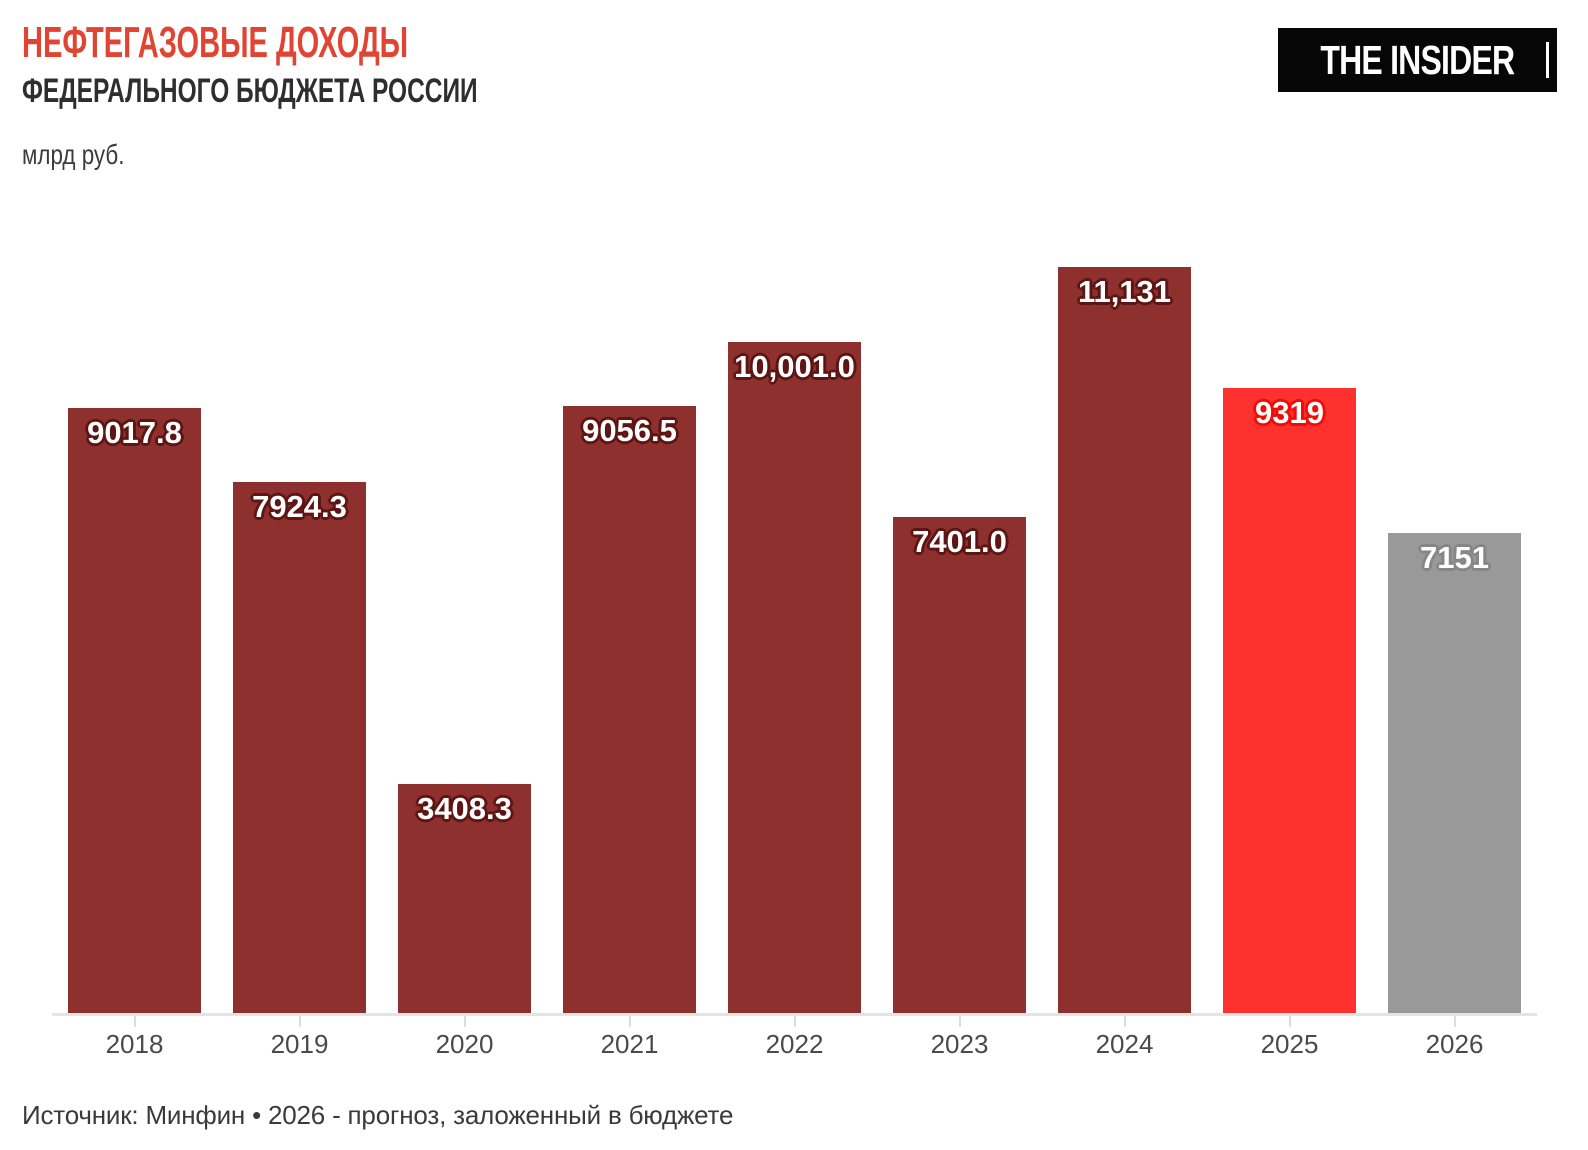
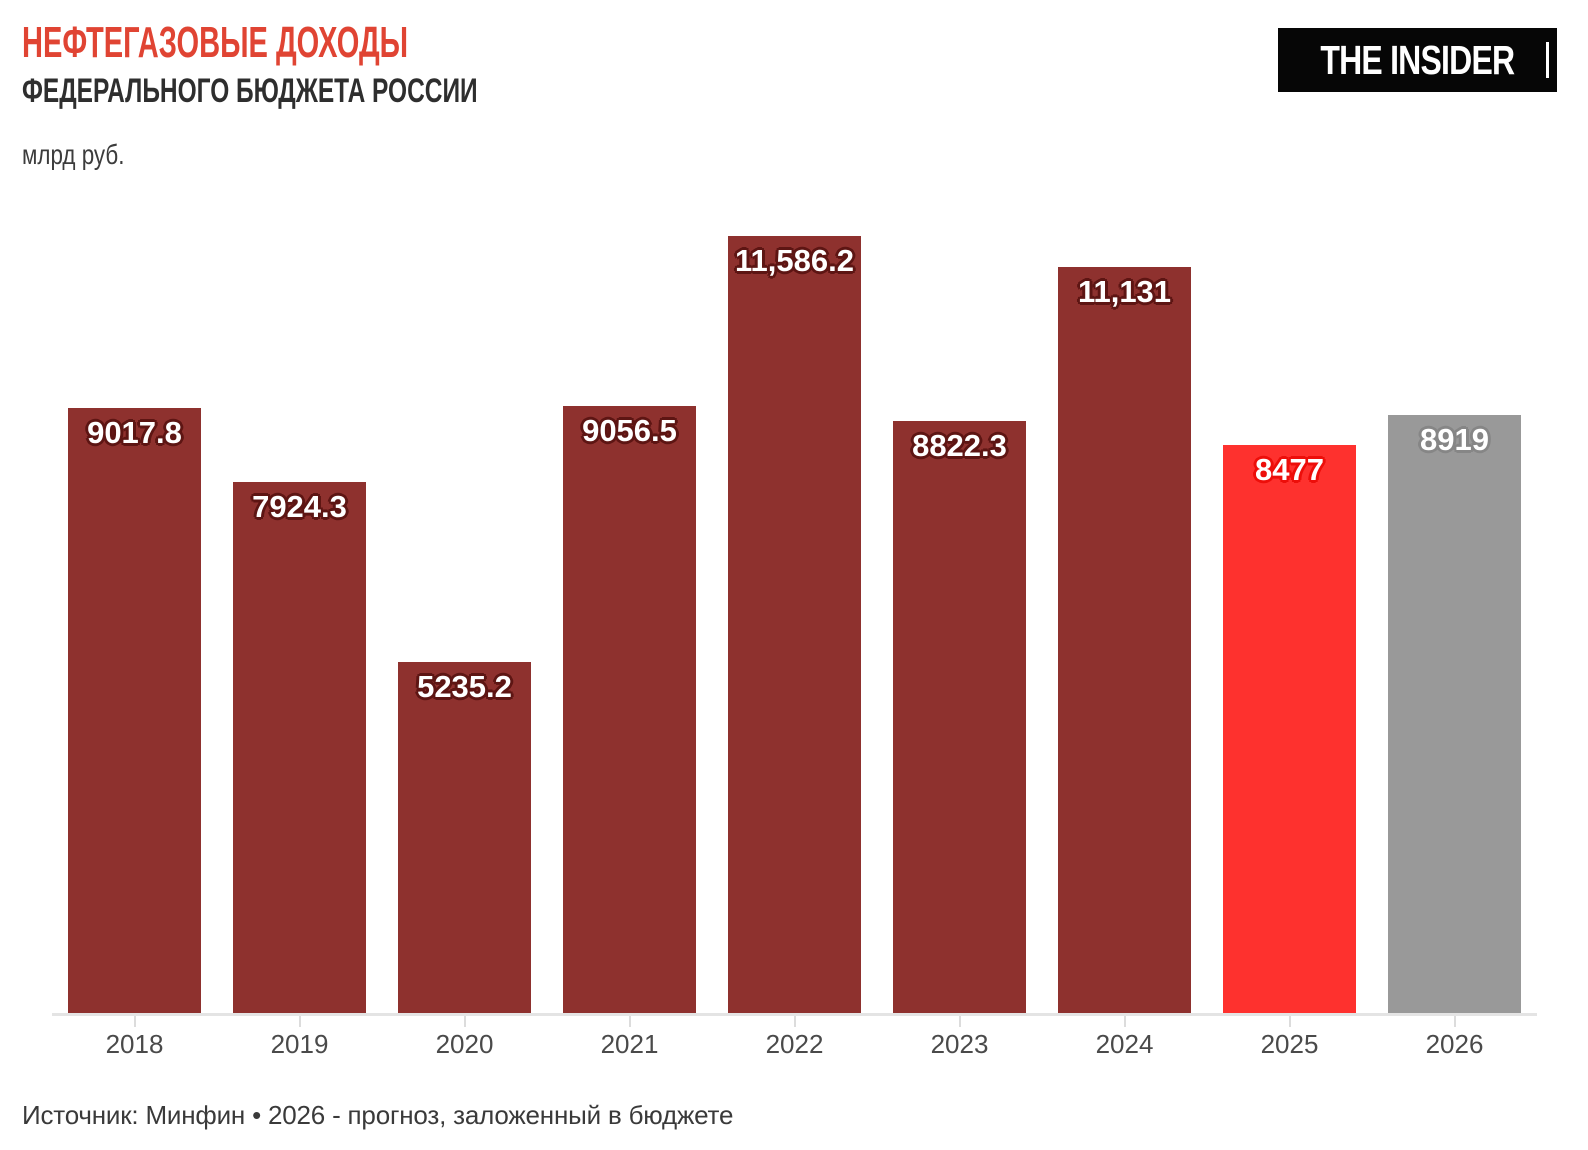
2020: 3408.3 -> 5235.2
2022: 10,001.0 -> 11,586.2
2023: 7401.0 -> 8822.3
2025: 9319 -> 8477
2026: 7151 -> 8919
